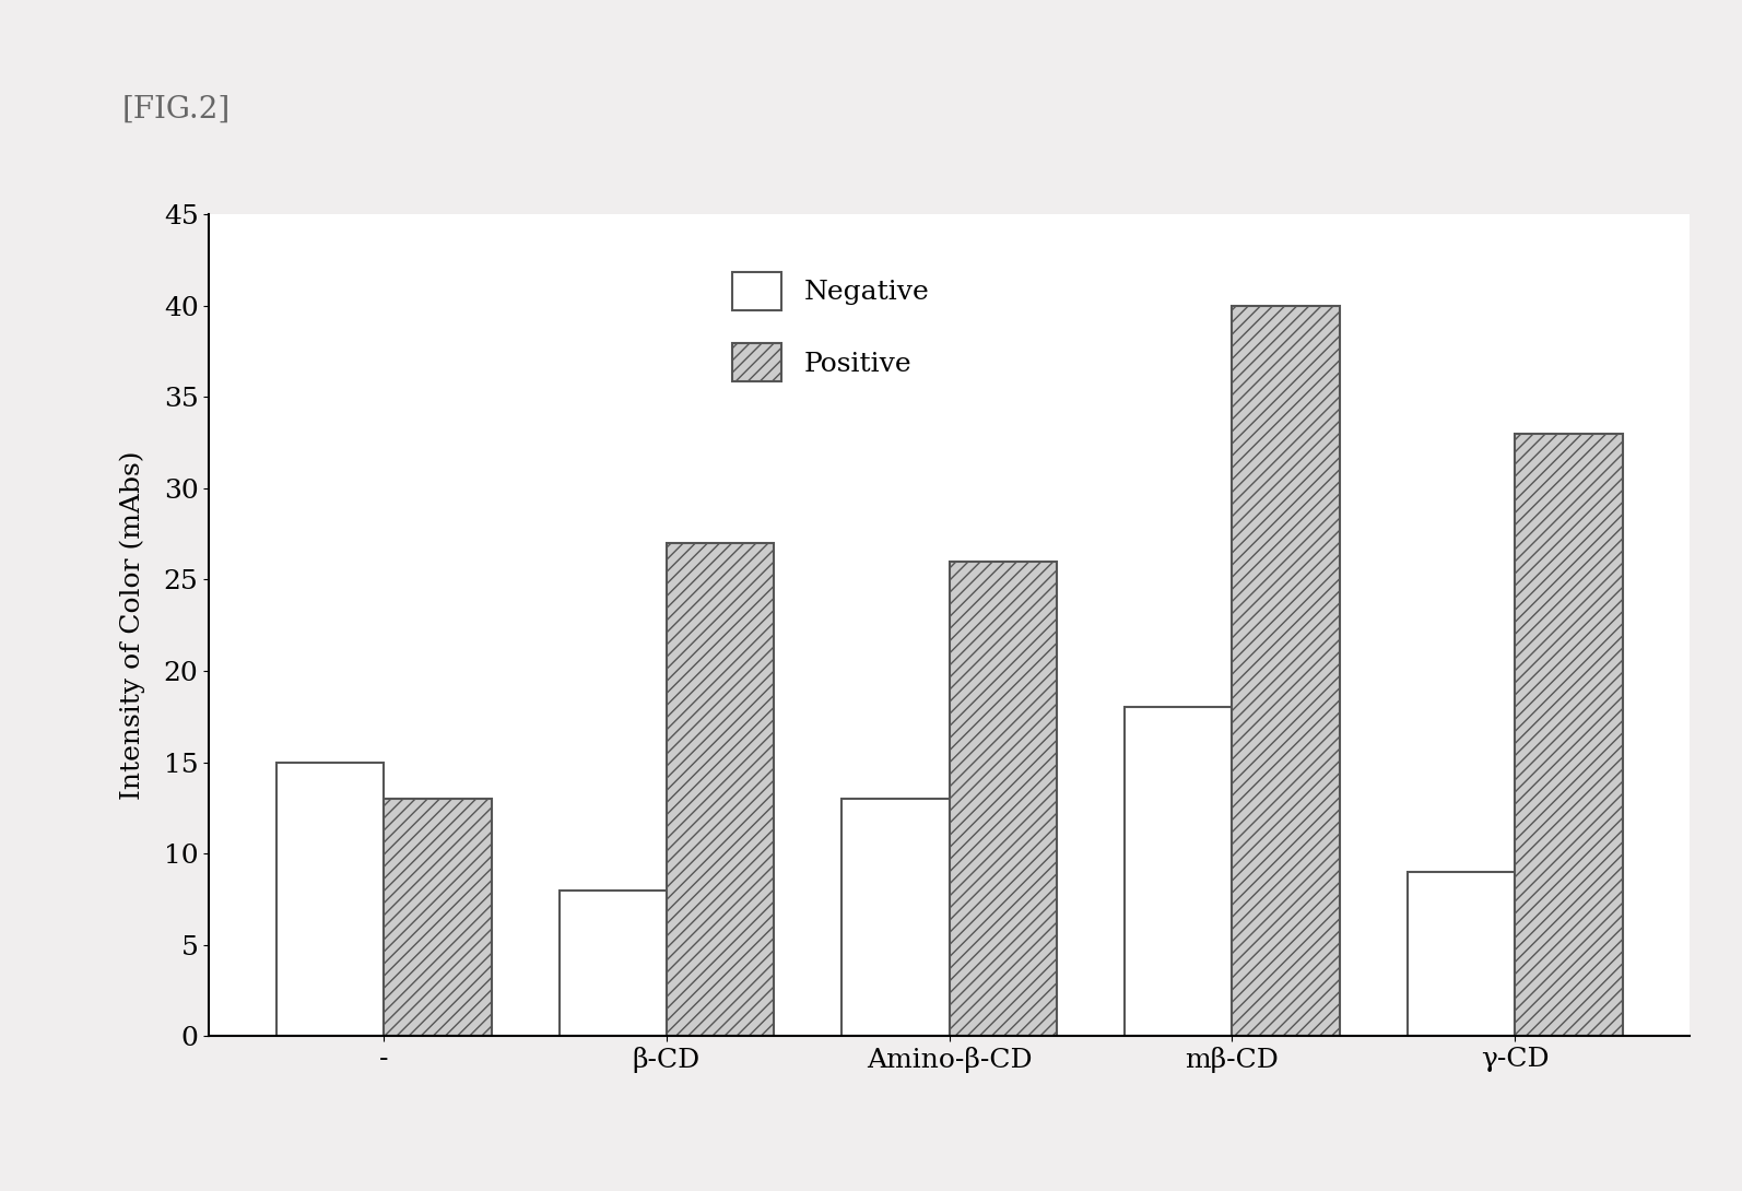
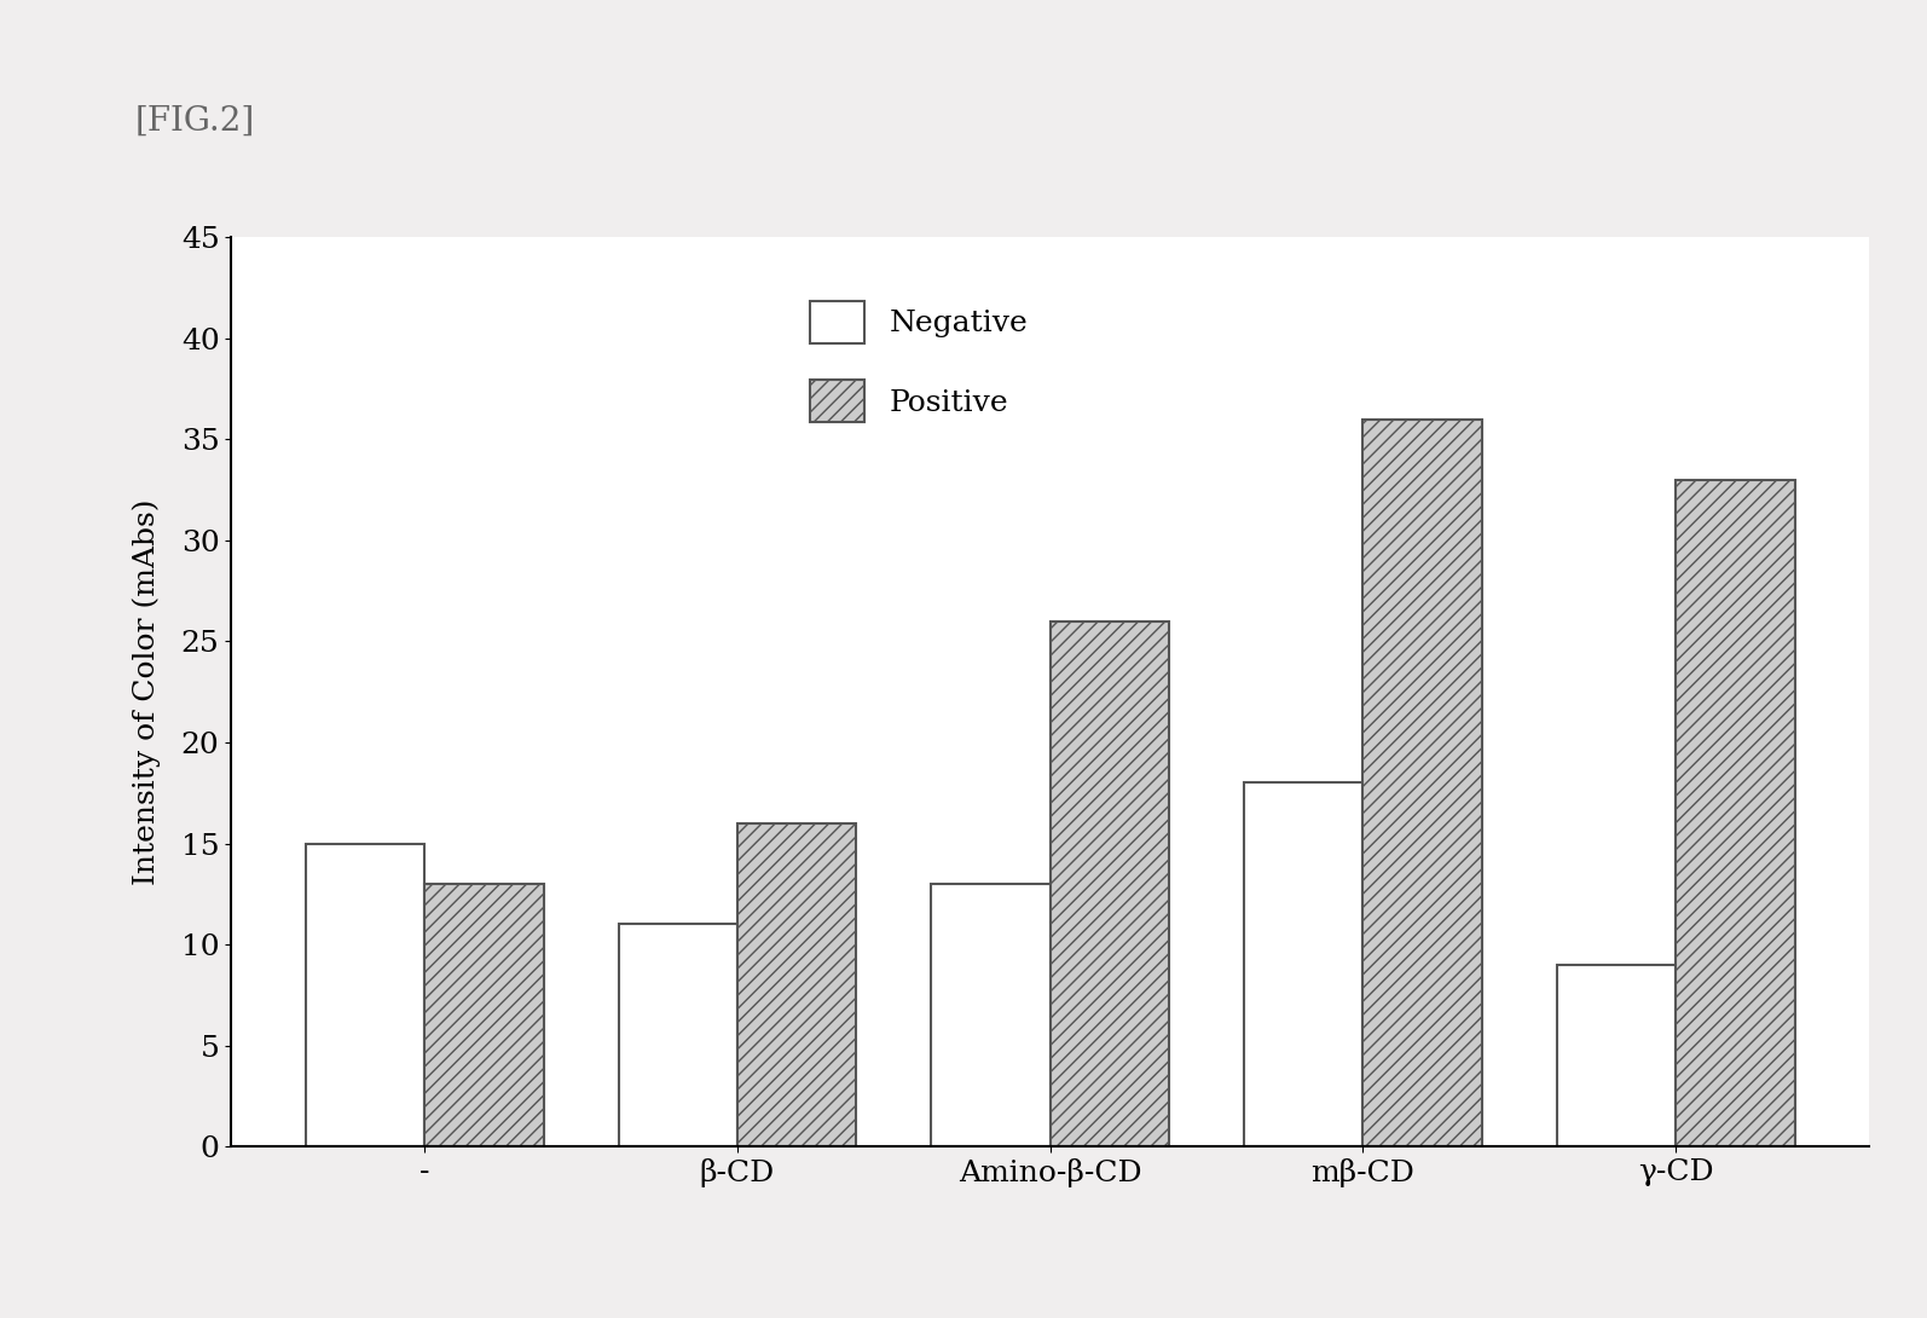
Negative/β-CD: 8 -> 11
Positive/β-CD: 27 -> 16
Positive/mβ-CD: 40 -> 36
